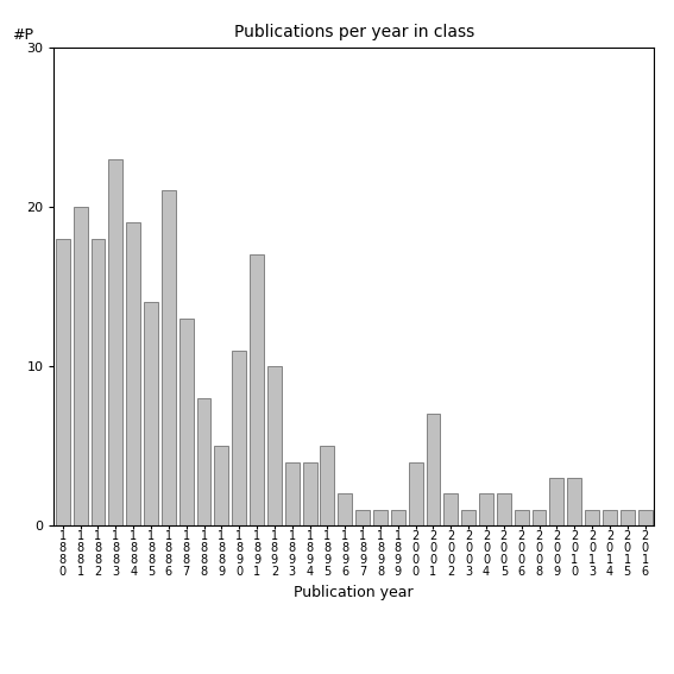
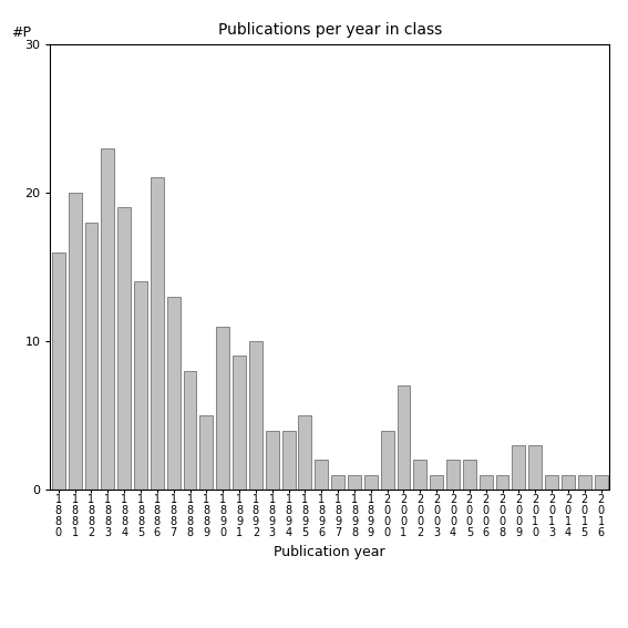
1 8 8 0: 18 -> 16
1 8 9 1: 17 -> 9
